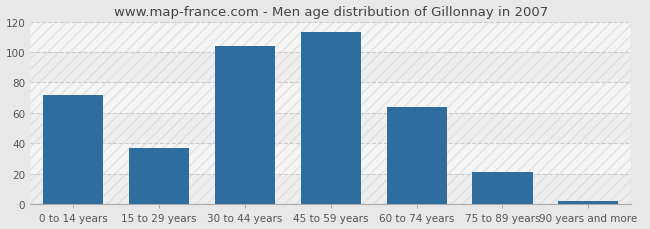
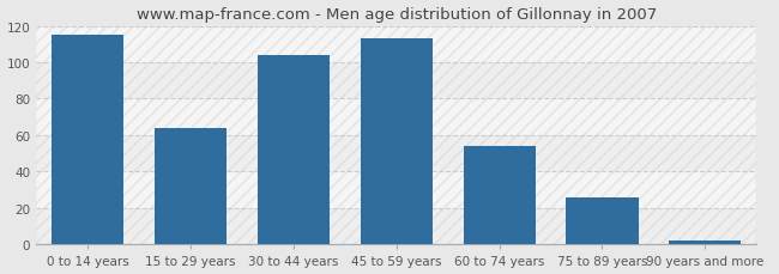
0 to 14 years: 72 -> 115
15 to 29 years: 37 -> 64
60 to 74 years: 64 -> 54
75 to 89 years: 21 -> 26
